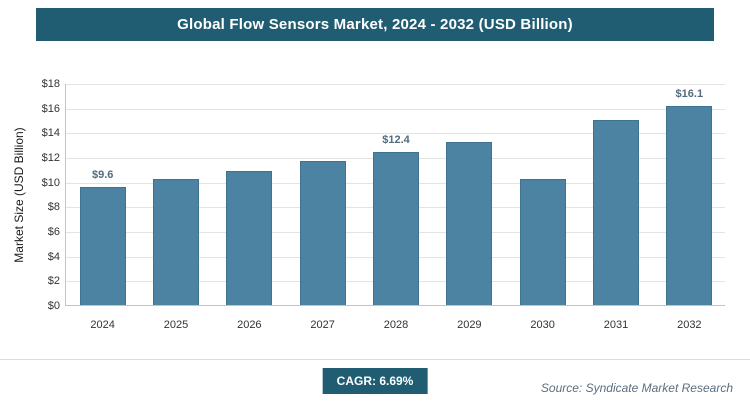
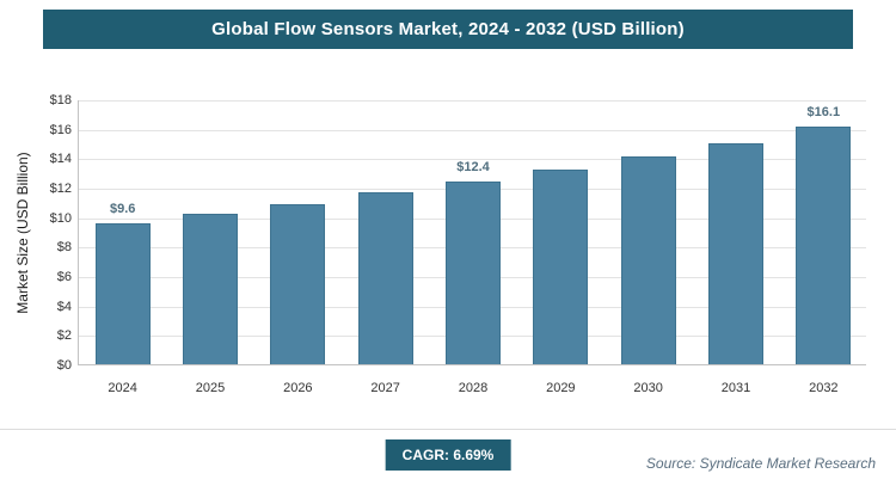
2030: $10.2 -> $14.1
